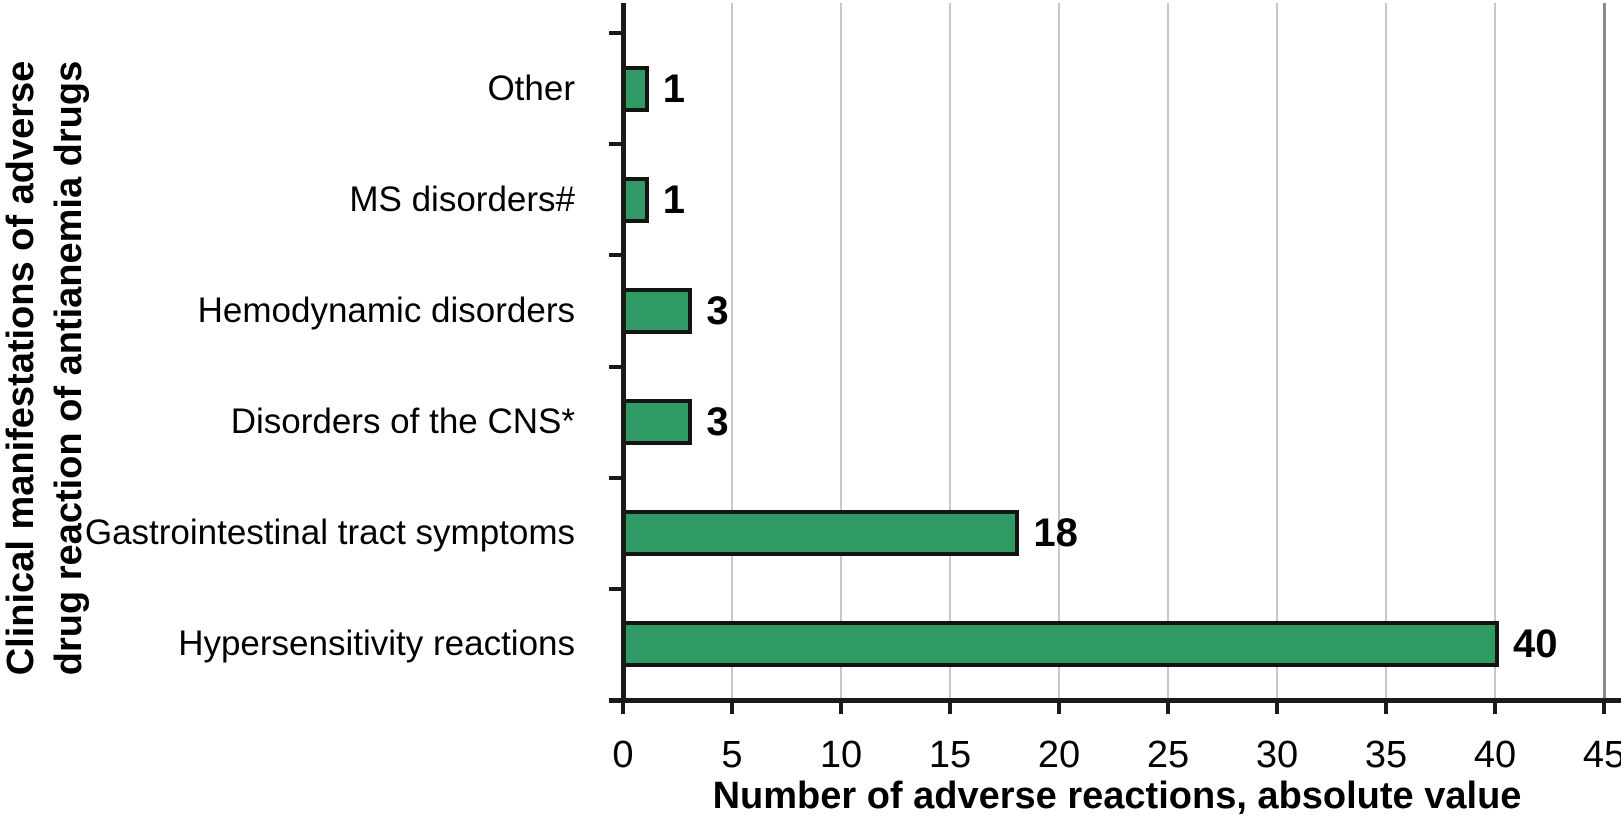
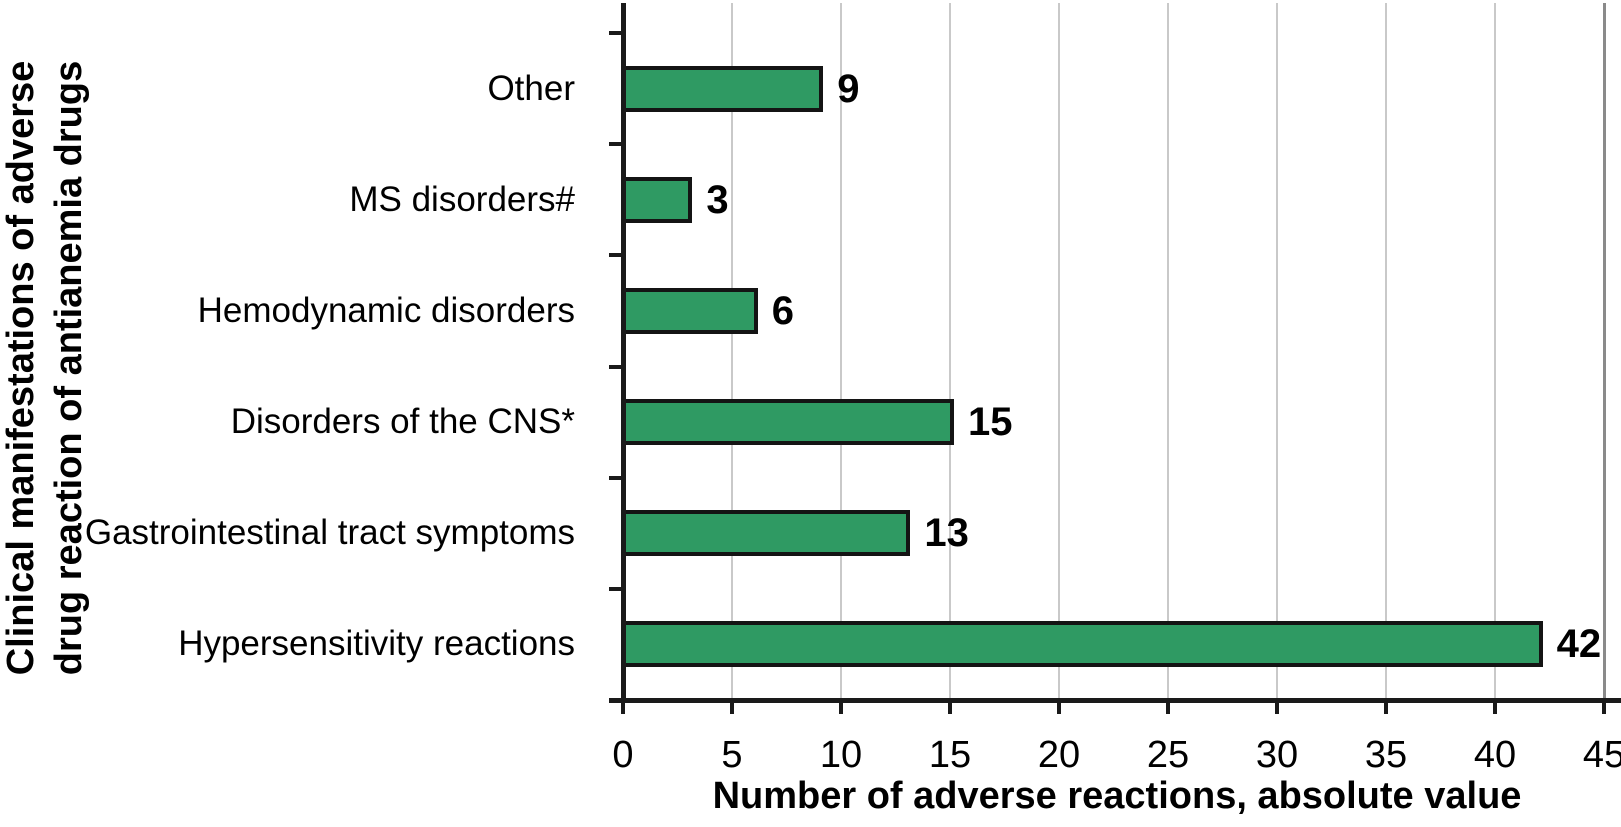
Other: 1 -> 9
MS disorders#: 1 -> 3
Hemodynamic disorders: 3 -> 6
Disorders of the CNS*: 3 -> 15
Gastrointestinal tract symptoms: 18 -> 13
Hypersensitivity reactions: 40 -> 42
